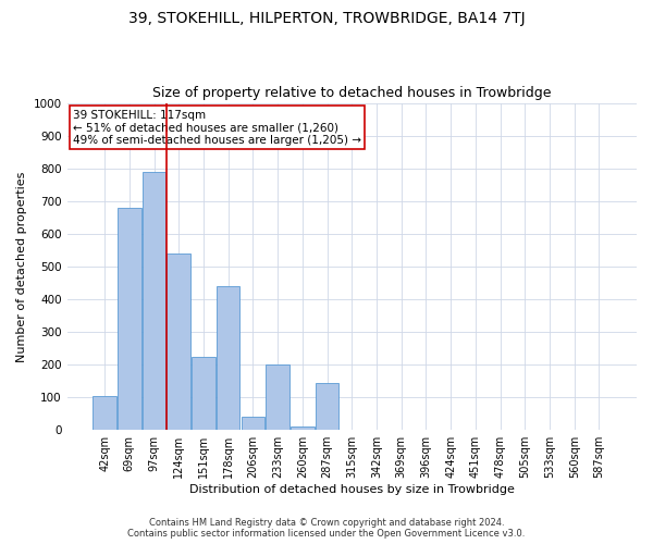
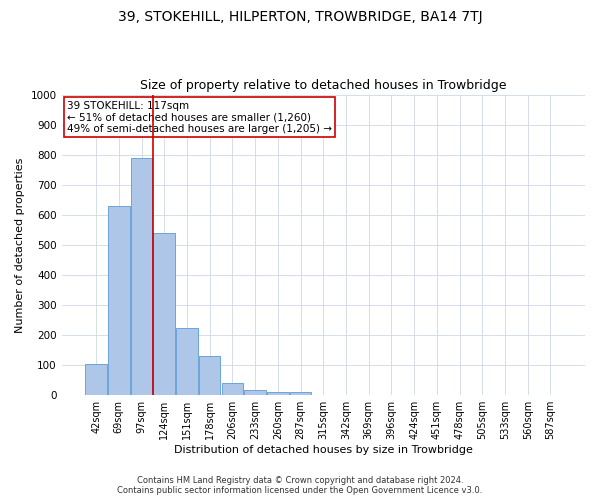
69sqm: 680 -> 628
178sqm: 440 -> 132
233sqm: 200 -> 17
287sqm: 145 -> 10
